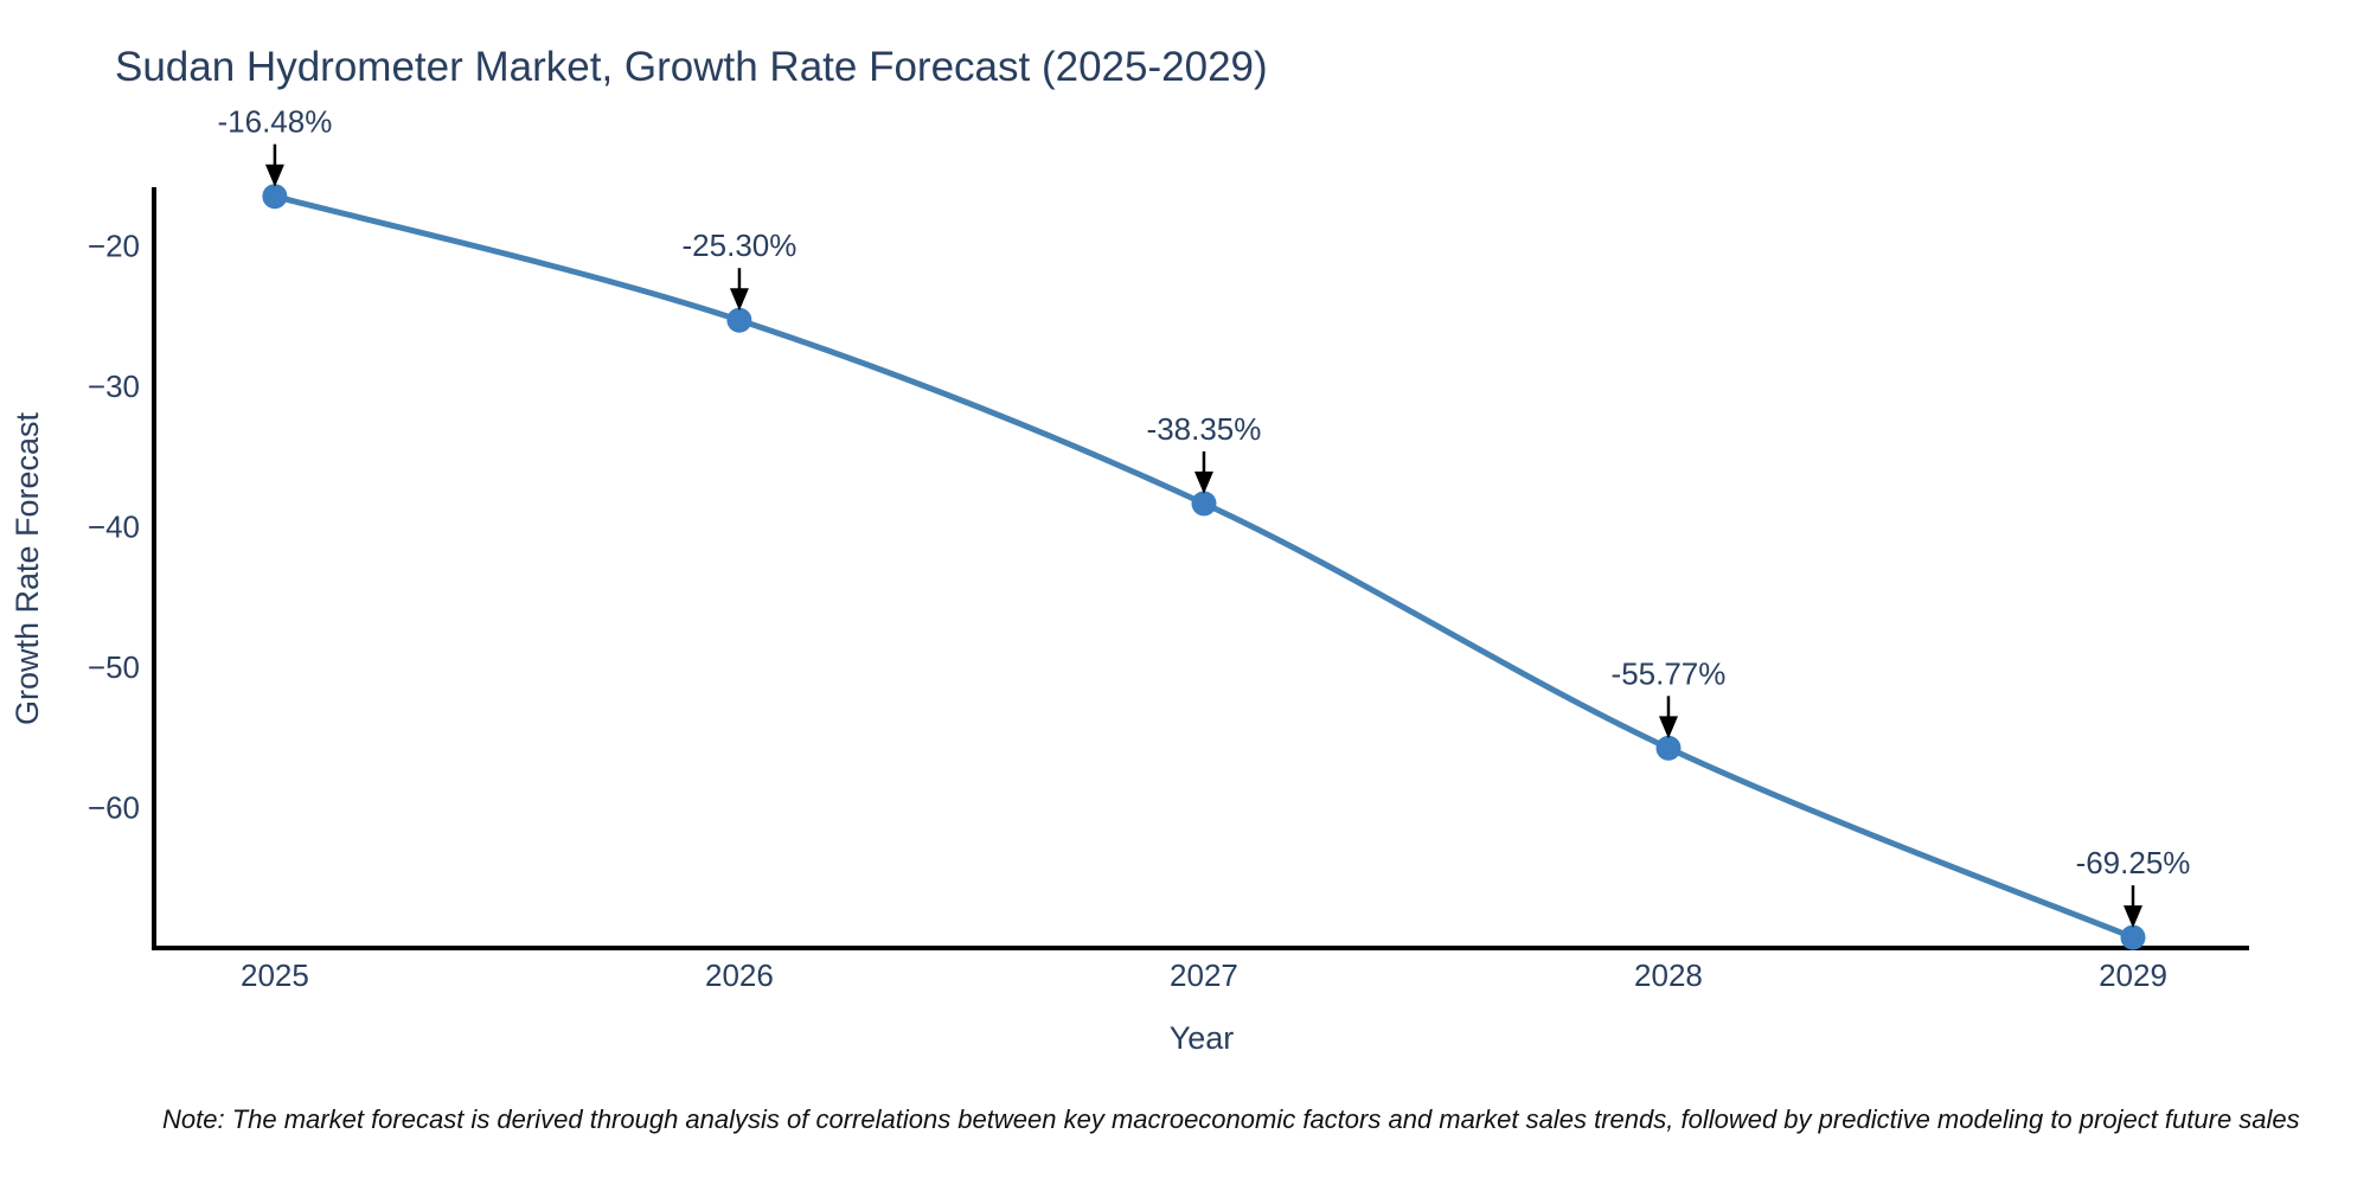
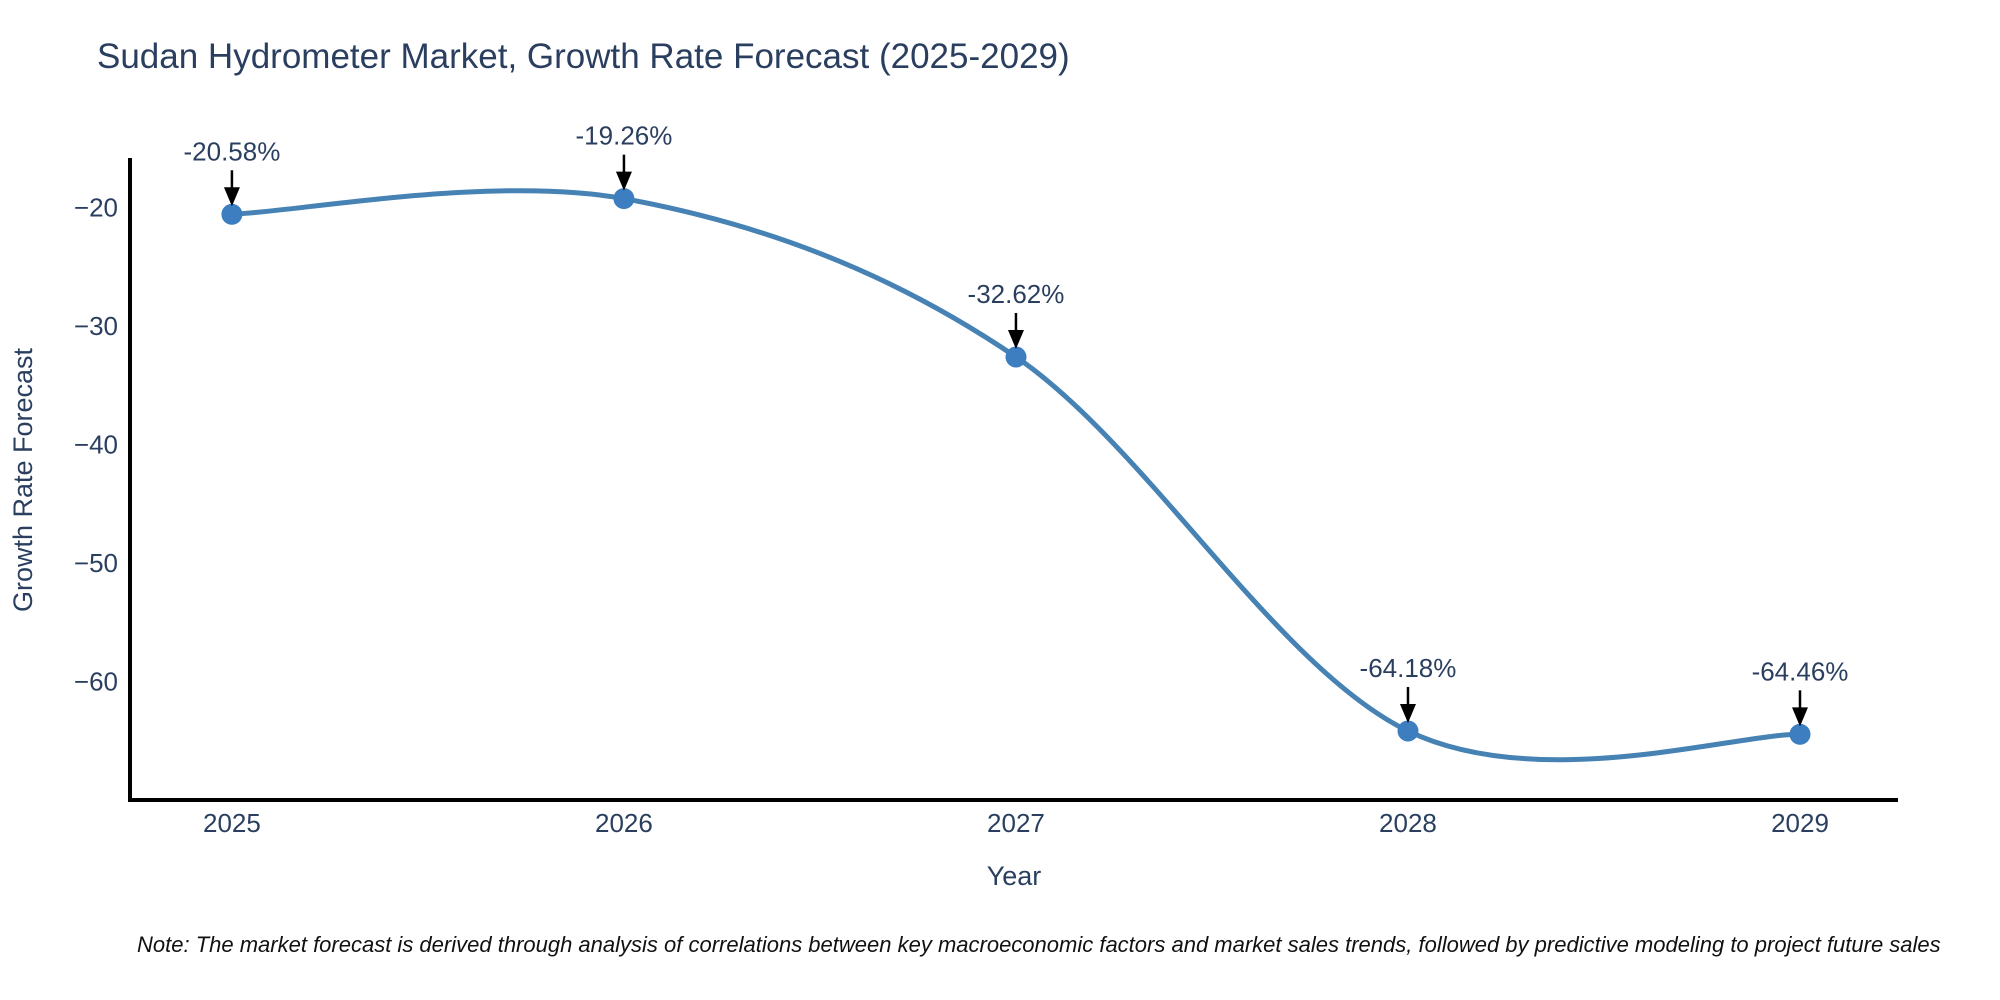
2025: -16.48% -> -20.58%
2026: -25.30% -> -19.26%
2027: -38.35% -> -32.62%
2028: -55.77% -> -64.18%
2029: -69.25% -> -64.46%
